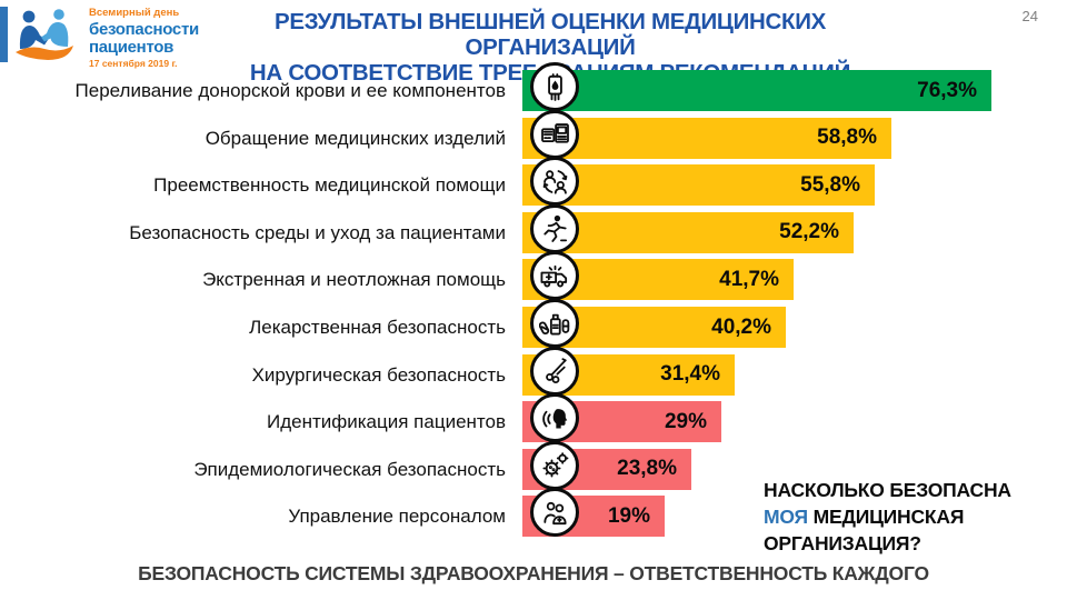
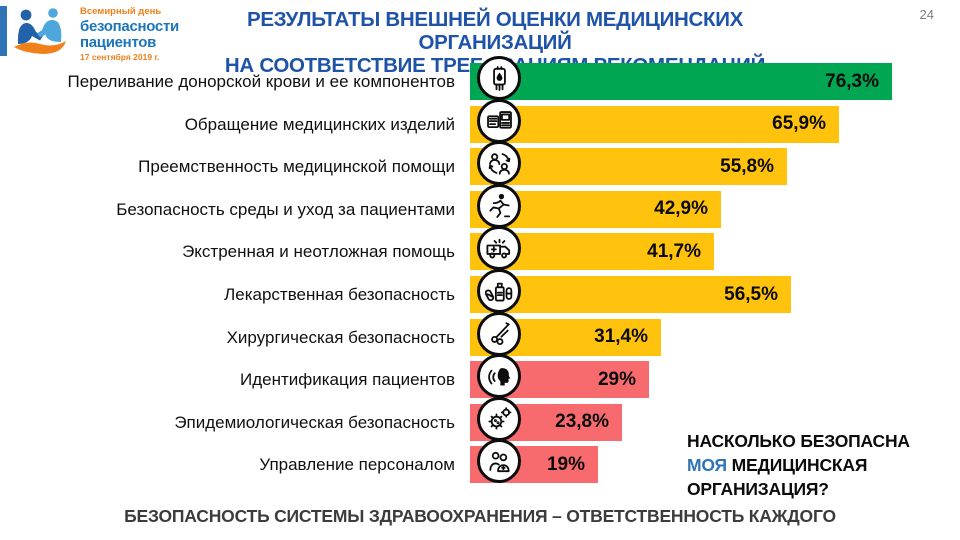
Обращение медицинских изделий: 58,8% -> 65,9%
Безопасность среды и уход за пациентами: 52,2% -> 42,9%
Лекарственная безопасность: 40,2% -> 56,5%
